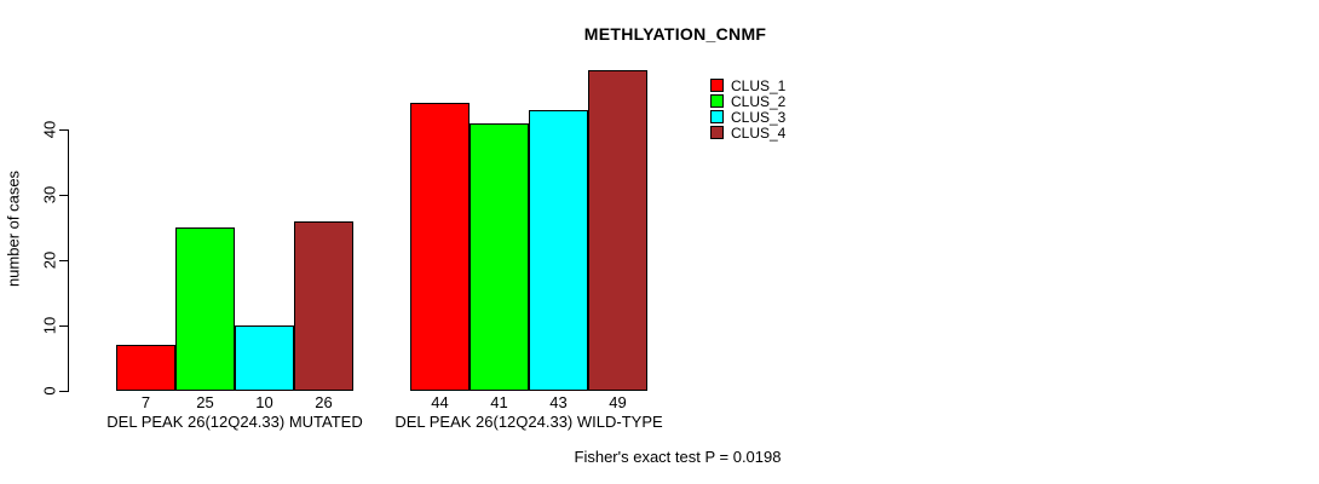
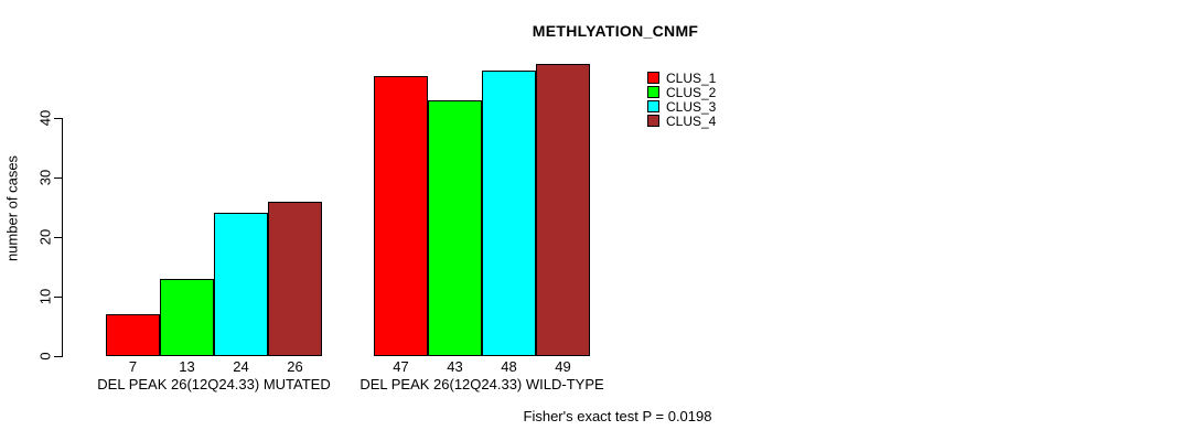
CLUS_2/DEL PEAK 26(12Q24.33) MUTATED: 25 -> 13
CLUS_3/DEL PEAK 26(12Q24.33) MUTATED: 10 -> 24
CLUS_1/DEL PEAK 26(12Q24.33) WILD-TYPE: 44 -> 47
CLUS_2/DEL PEAK 26(12Q24.33) WILD-TYPE: 41 -> 43
CLUS_3/DEL PEAK 26(12Q24.33) WILD-TYPE: 43 -> 48
